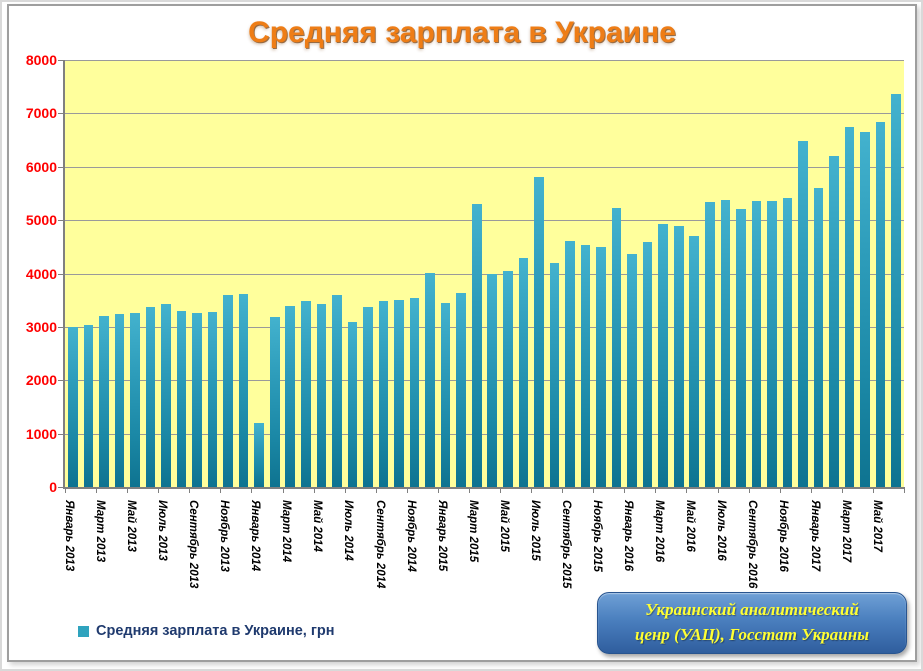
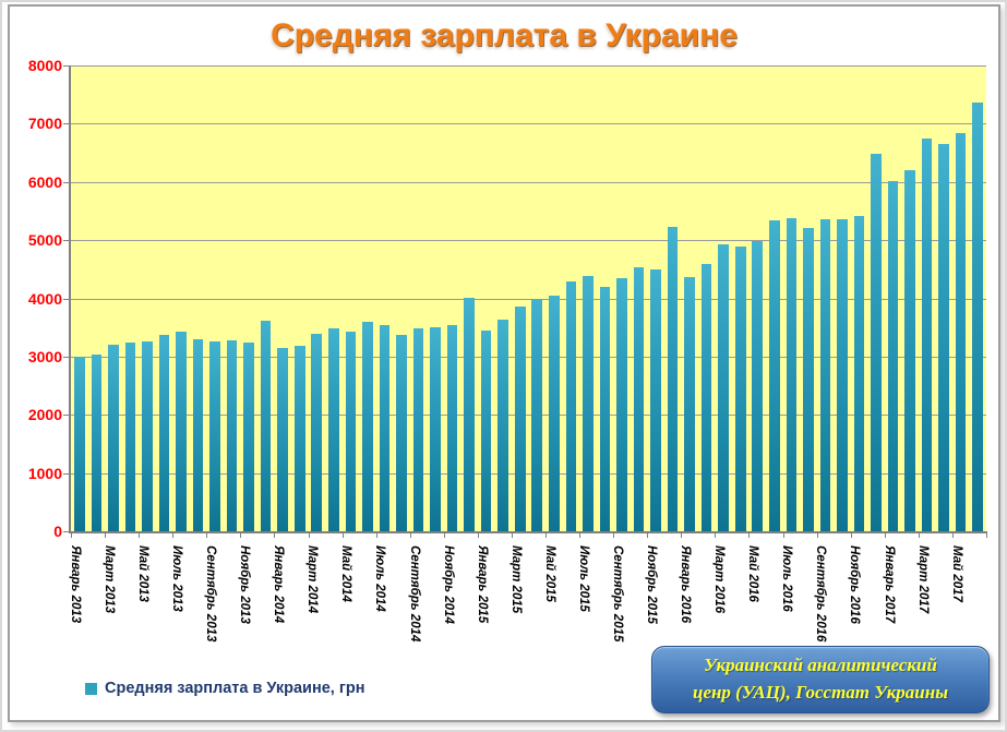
Ноябрь 2013: 3600 -> 3200
Январь 2014: 1200 -> 3100
Июль 2014: 3100 -> 3500
Март 2015: 5300 -> 3900
Июль 2015: 5800 -> 4400
Сентябрь 2015: 4600 -> 4300
Май 2016: 4700 -> 5000
Январь 2017: 5600 -> 6000
